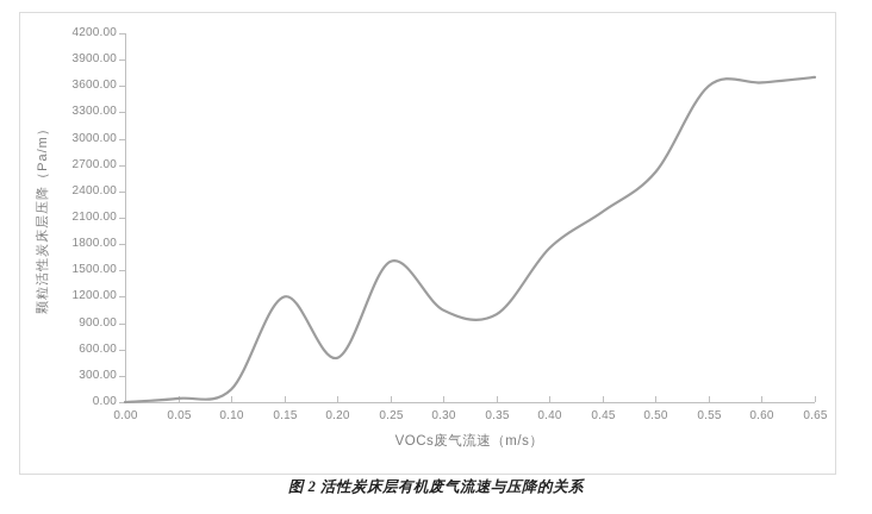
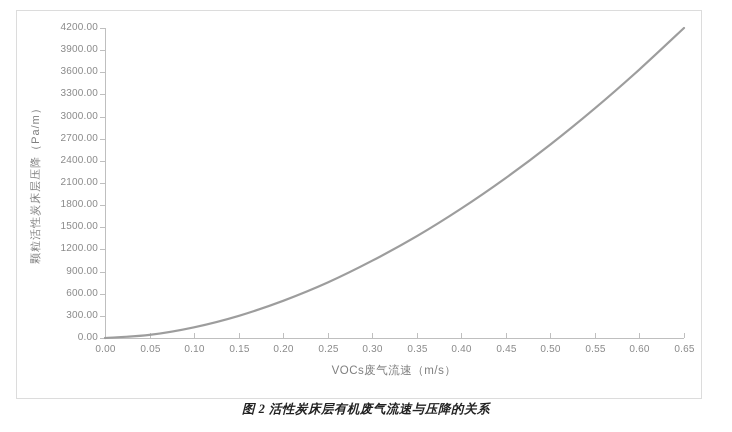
0.15: 1200 -> 300
0.25: 1600 -> 800
0.35: 1000 -> 1400
0.55: 3600 -> 3100
0.65: 3700 -> 4200
